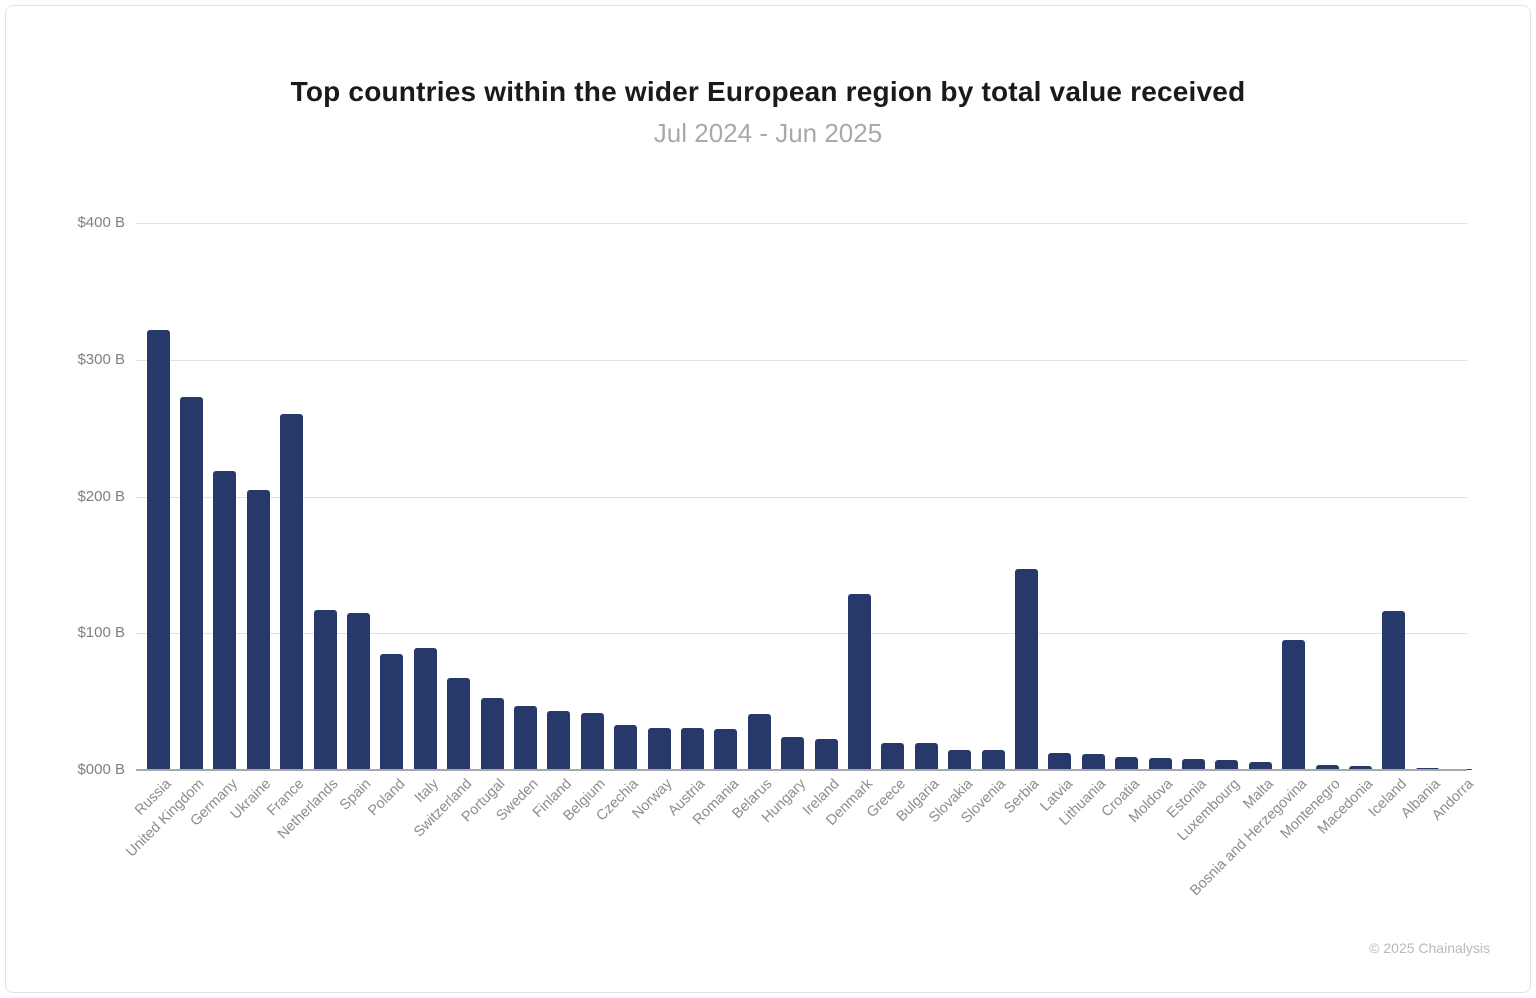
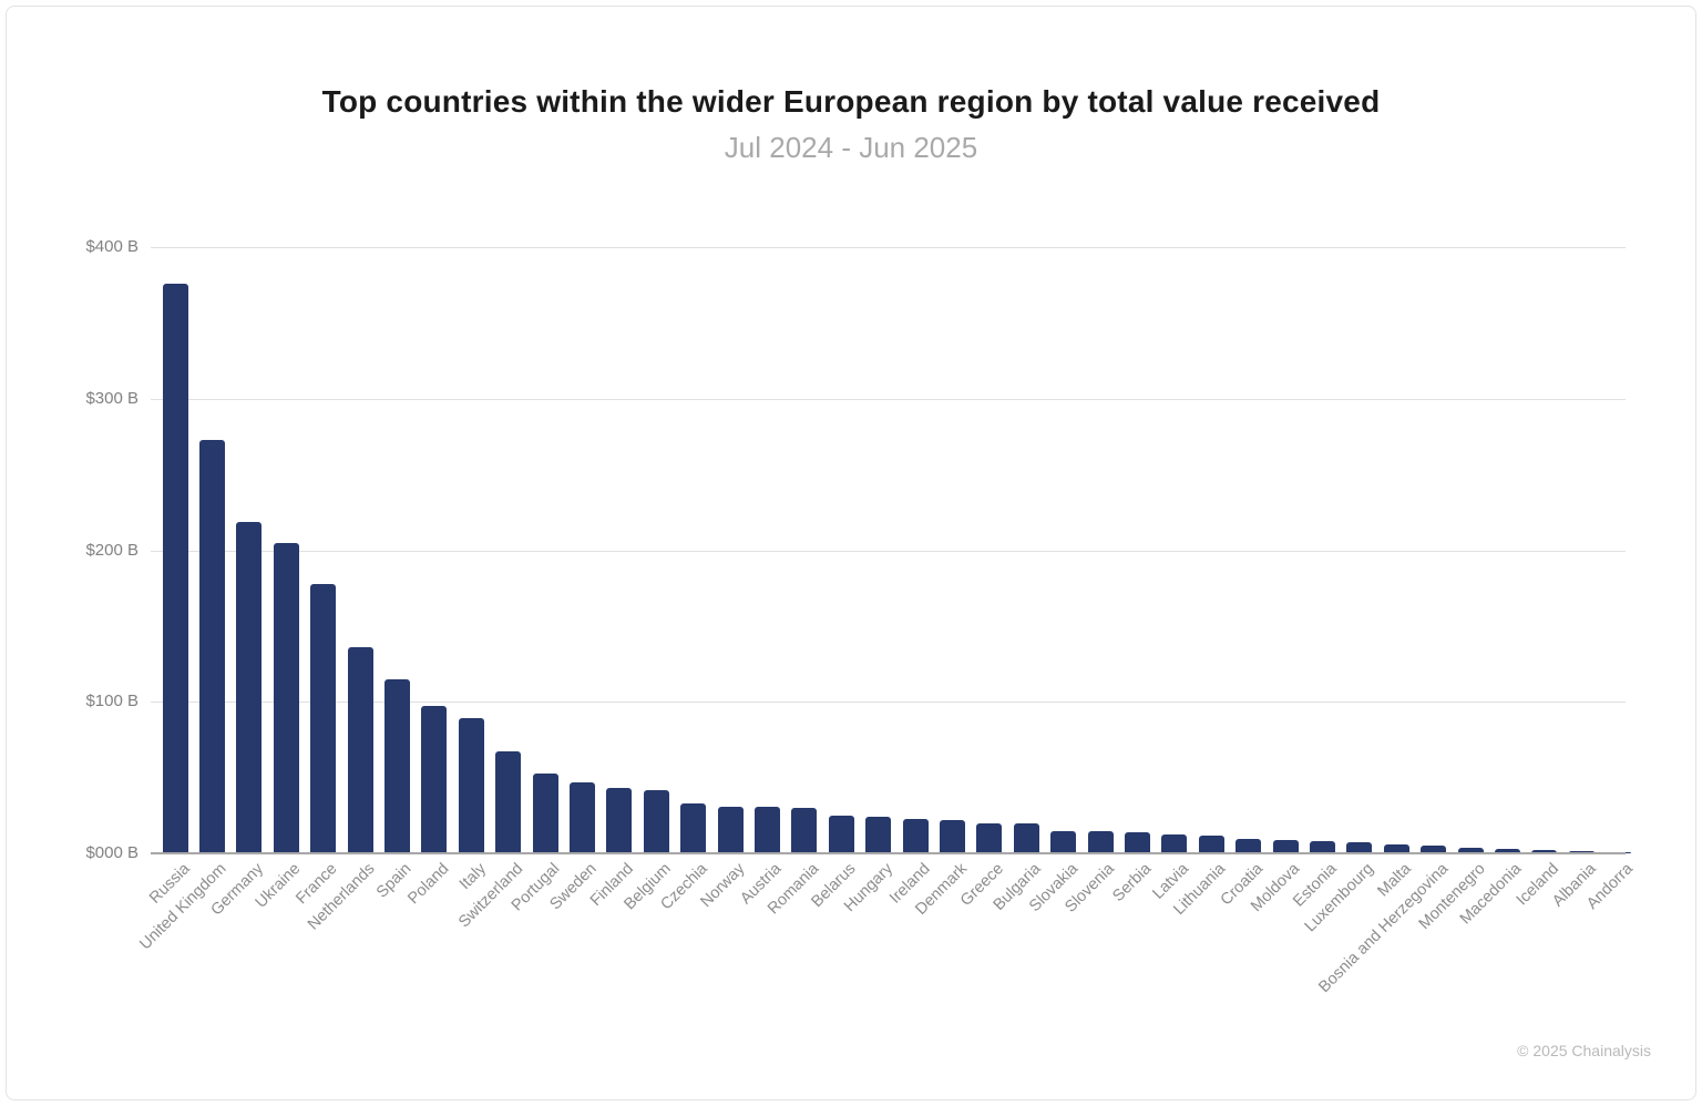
Russia: $322B -> $376B
France: $260B -> $178B
Netherlands: $117B -> $136B
Poland: $85B -> $97B
Belarus: $41B -> $25B
Denmark: $129B -> $22B
Serbia: $147B -> $14B
Bosnia and Herzegovina: $95B -> $5B
Iceland: $116B -> $2B
